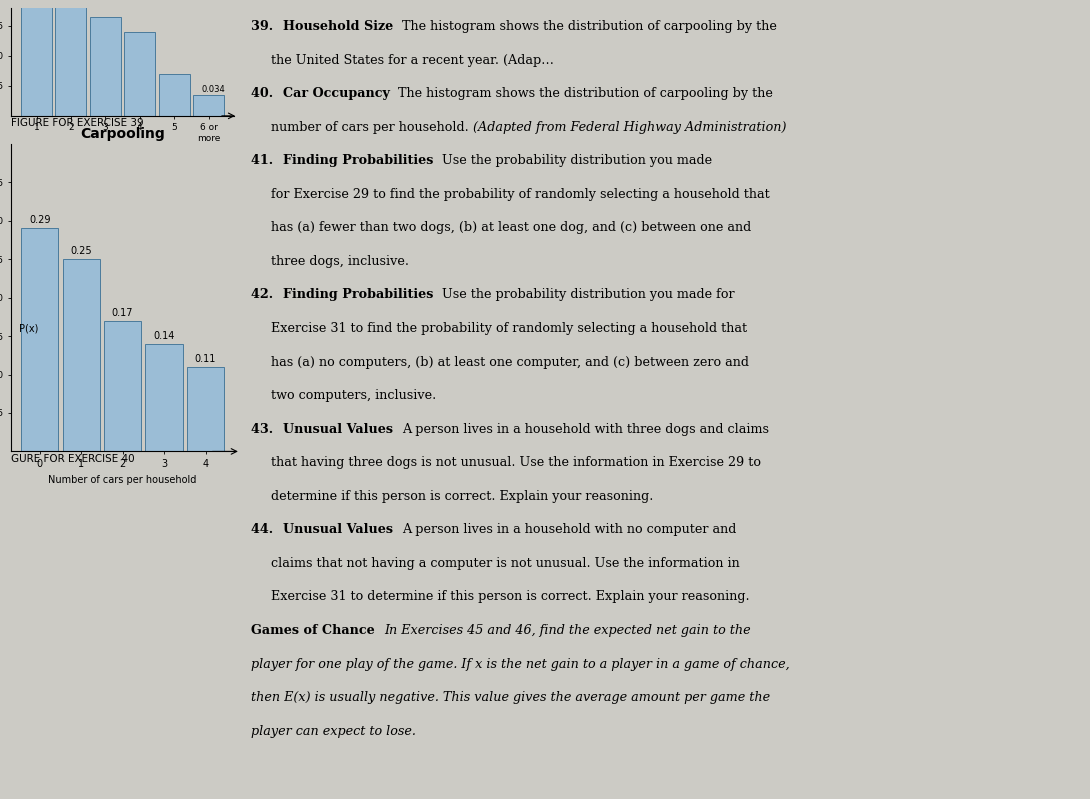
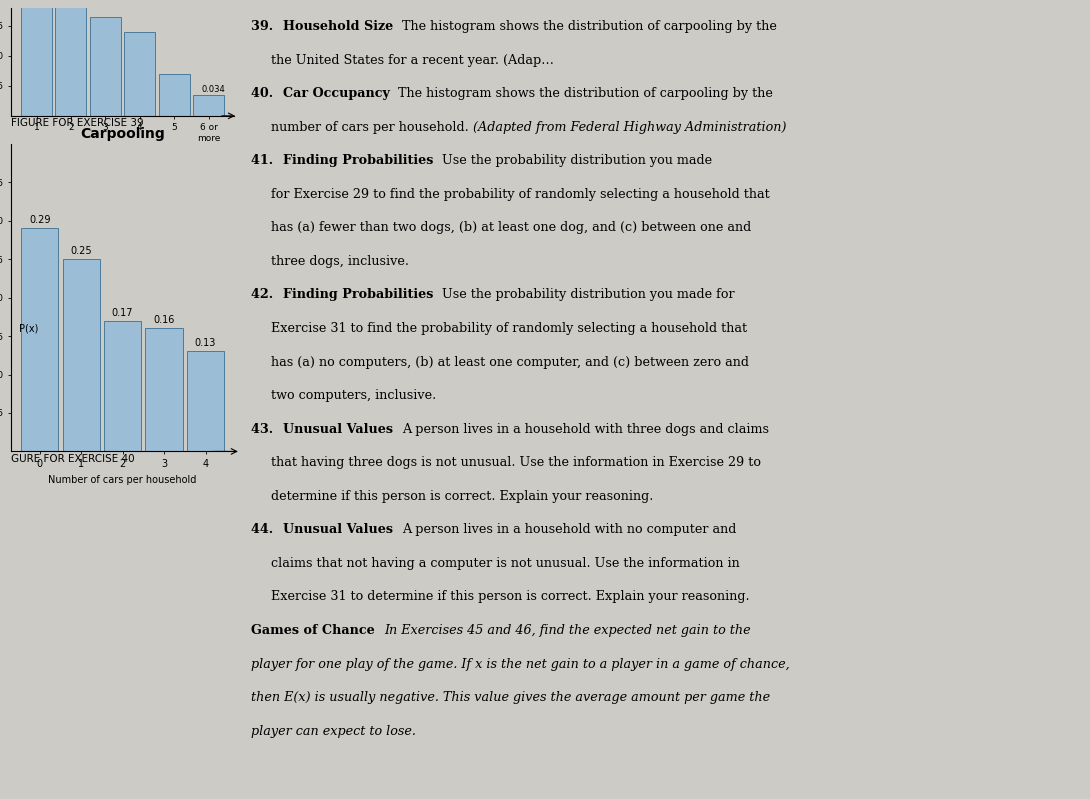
Carpooling/3: 0.14 -> 0.16
Carpooling/4: 0.11 -> 0.13
